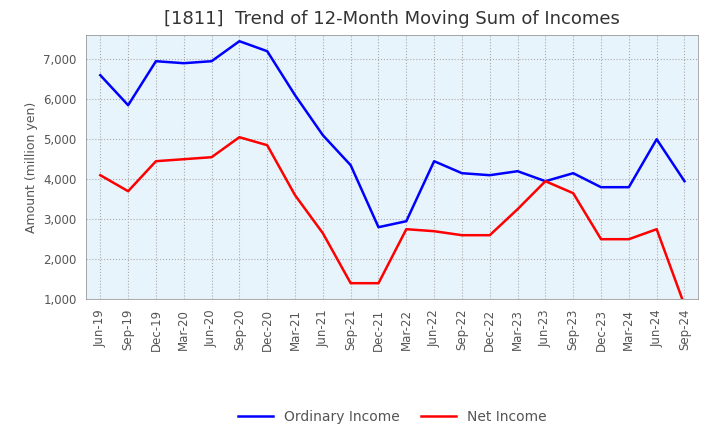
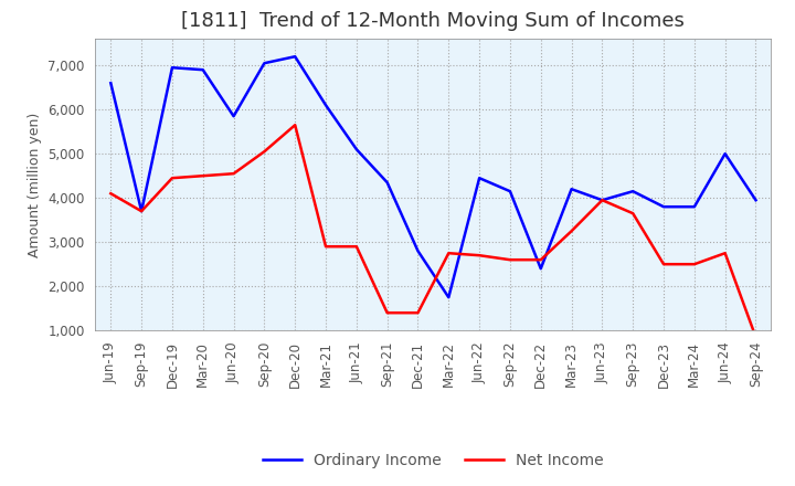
Ordinary Income/Sep-19: 5,850 -> 3,700
Ordinary Income/Jun-20: 6,950 -> 5,850
Ordinary Income/Sep-20: 7,450 -> 7,050
Net Income/Dec-20: 4,850 -> 5,650
Net Income/Mar-21: 3,600 -> 2,900
Net Income/Jun-21: 2,650 -> 2,900
Ordinary Income/Mar-22: 2,950 -> 1,750
Ordinary Income/Dec-22: 4,100 -> 2,400
